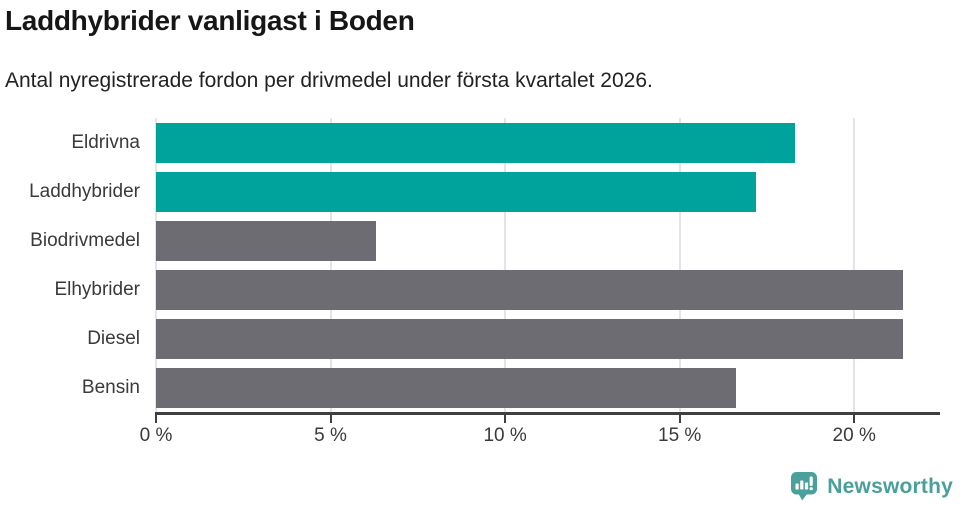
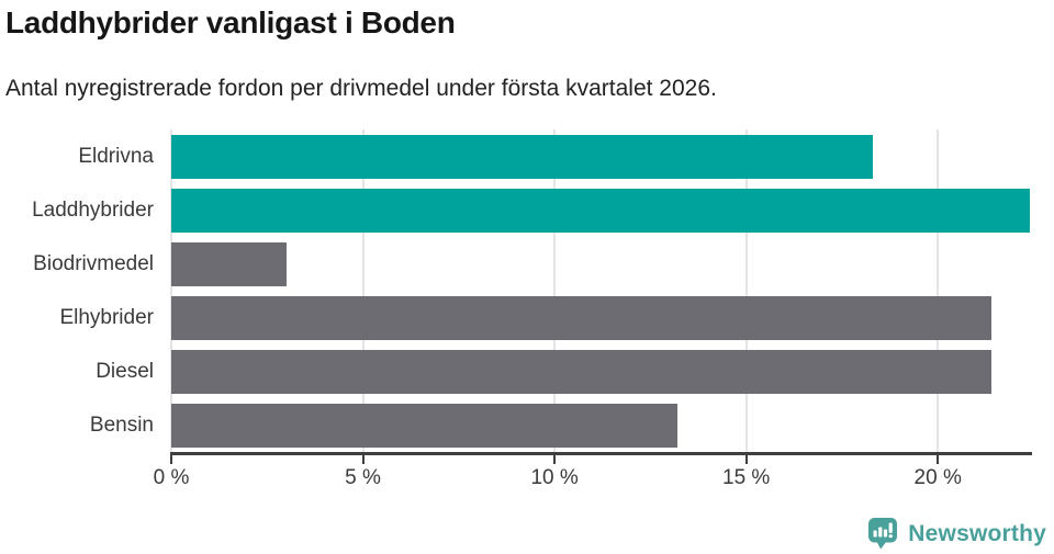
Laddhybrider: 17.2% -> 22.4%
Biodrivmedel: 6.3% -> 3.0%
Bensin: 16.6% -> 13.2%
